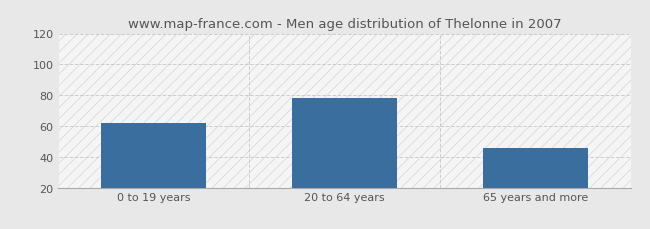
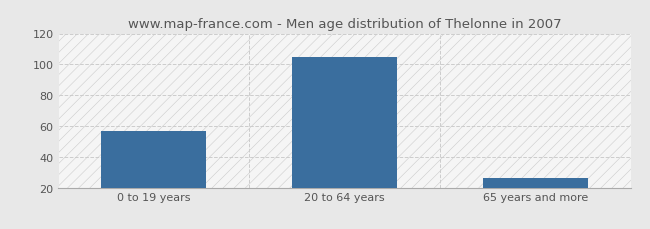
0 to 19 years: 62 -> 57
20 to 64 years: 78 -> 105
65 years and more: 46 -> 26
